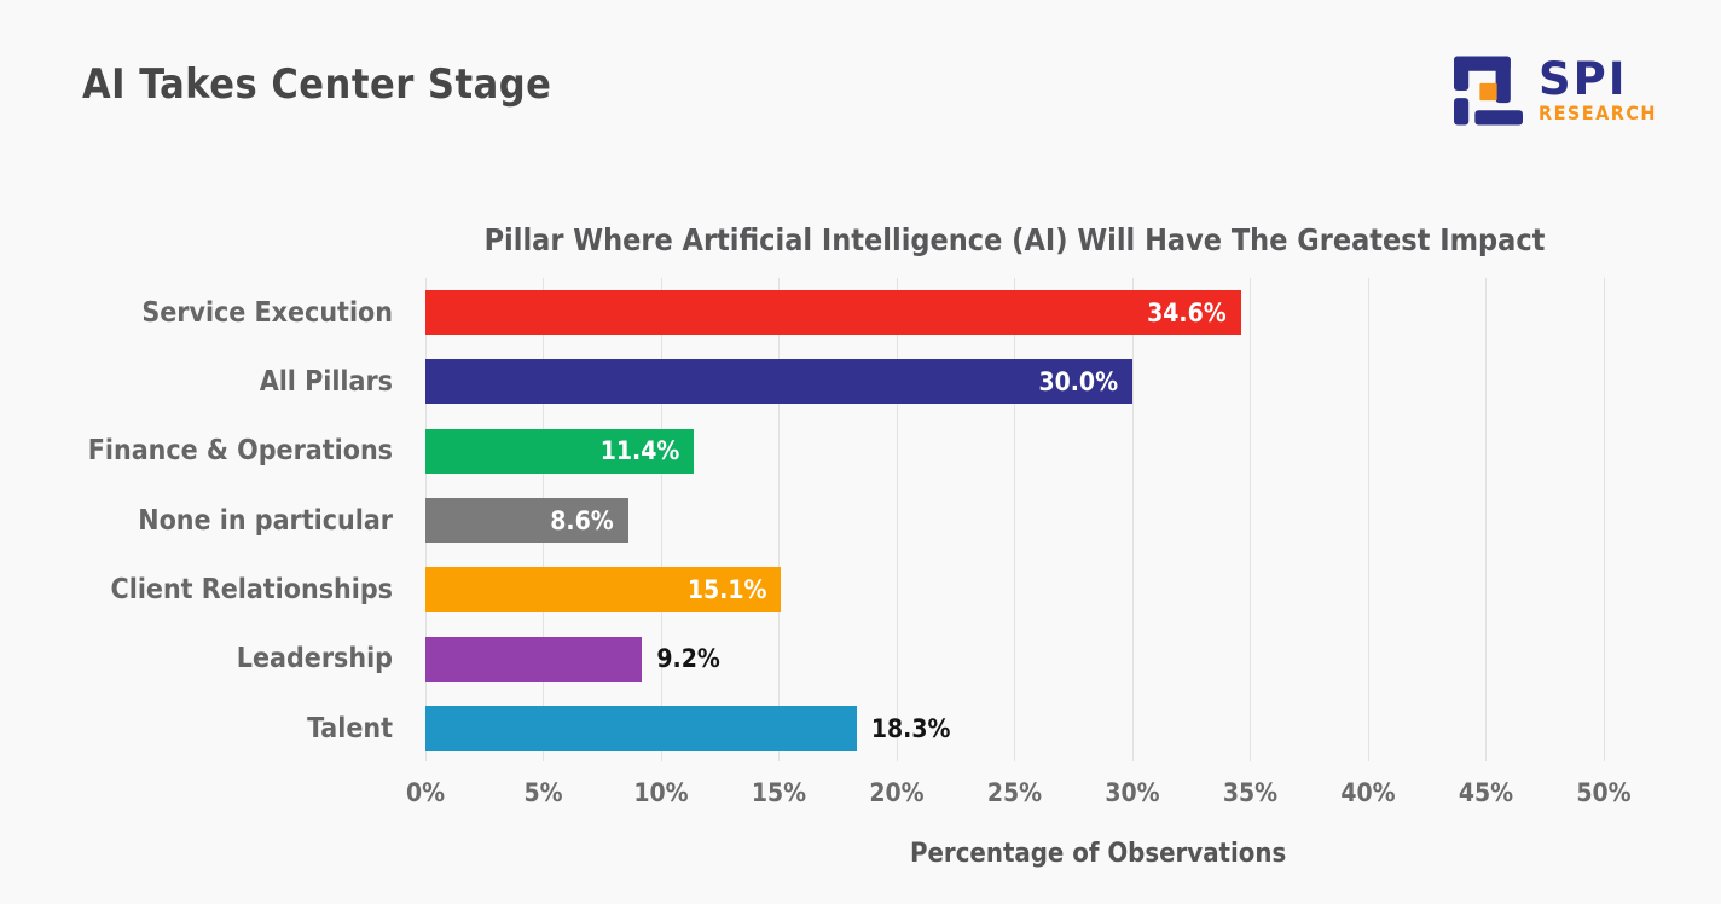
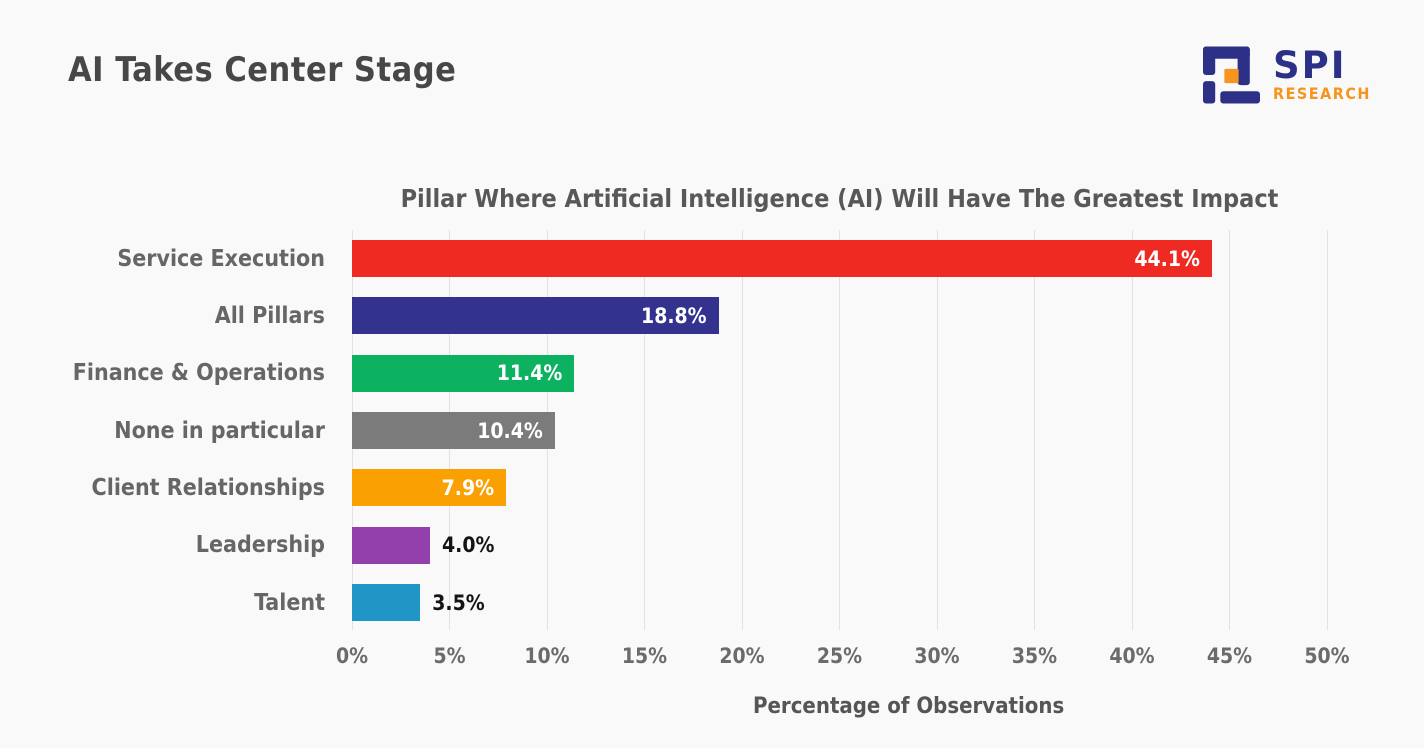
Service Execution: 34.6% -> 44.1%
All Pillars: 30.0% -> 18.8%
None in particular: 8.6% -> 10.4%
Client Relationships: 15.1% -> 7.9%
Leadership: 9.2% -> 4.0%
Talent: 18.3% -> 3.5%
